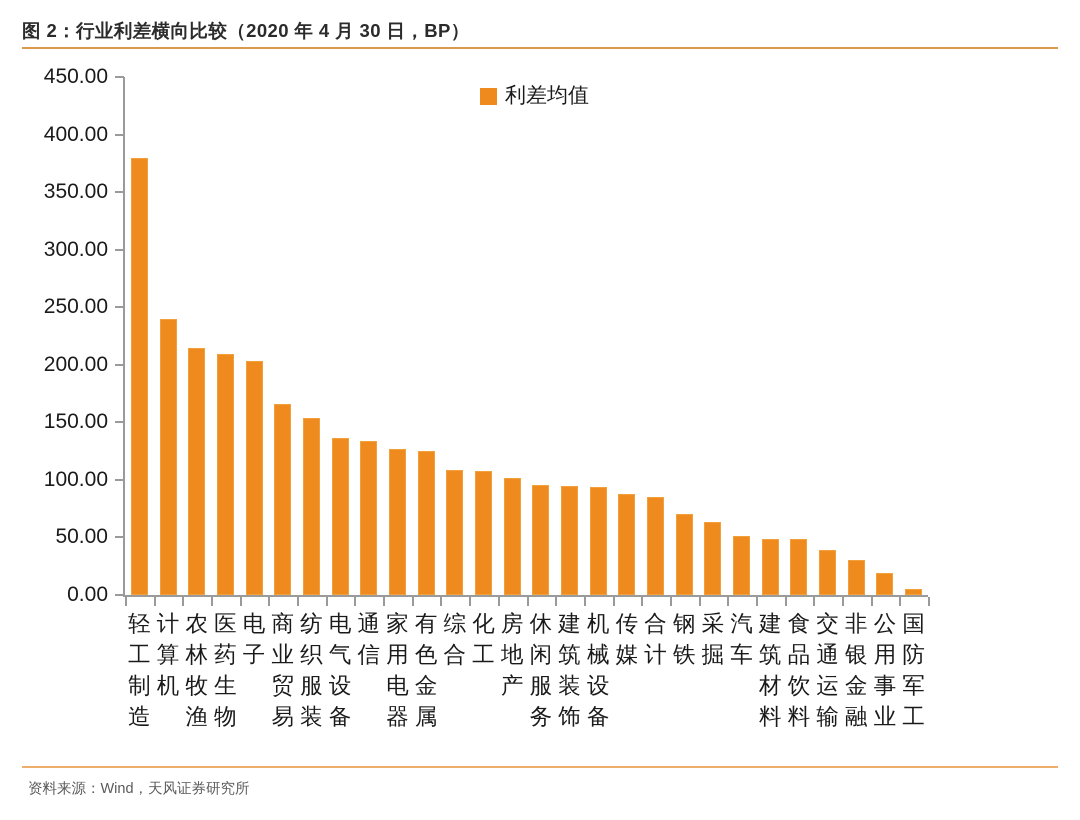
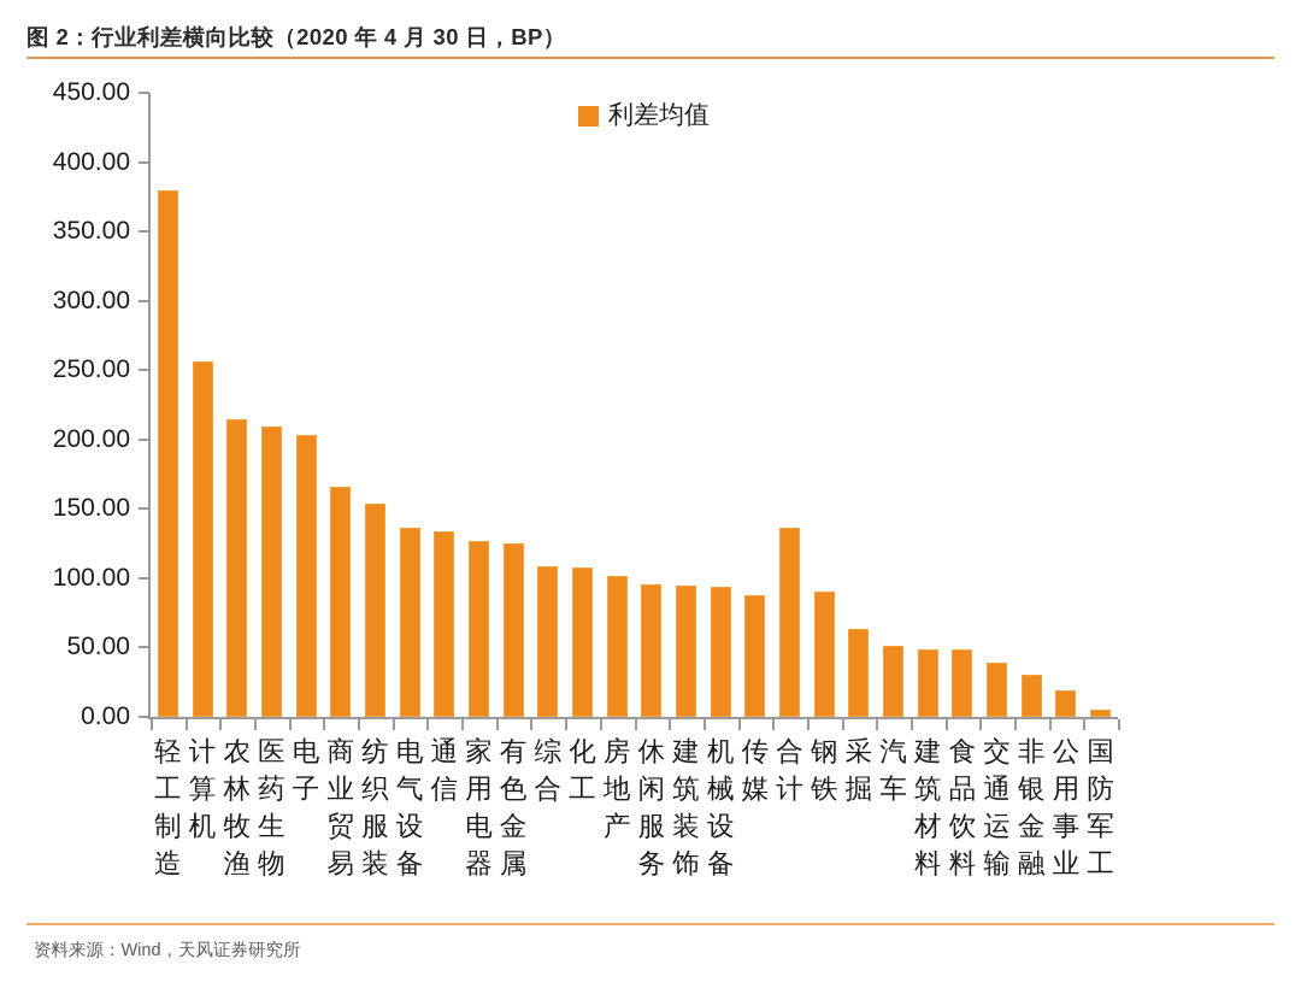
计算机: 240 -> 256
合计: 85 -> 136
钢铁: 70 -> 90
